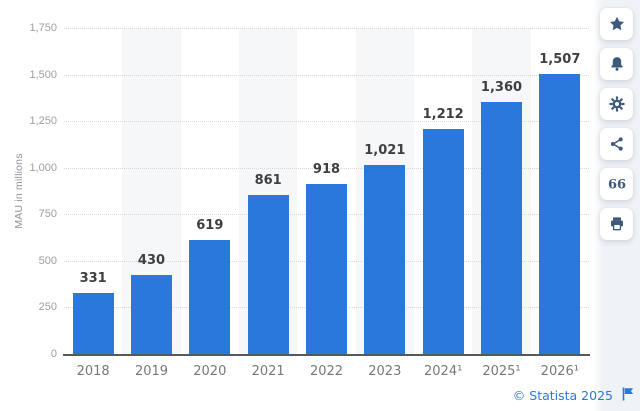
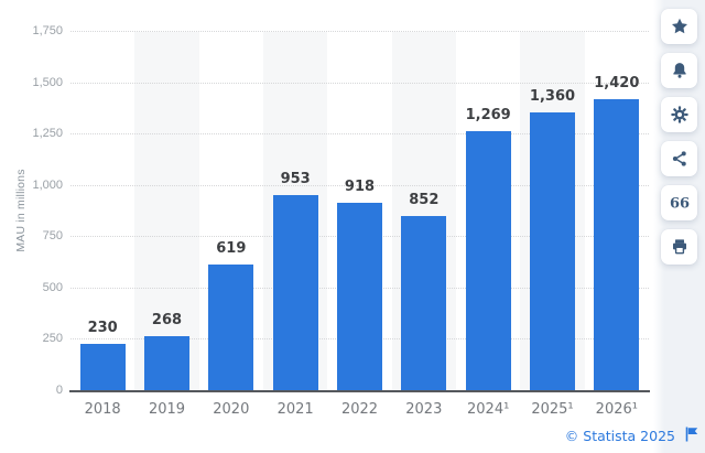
2018: 331 -> 230
2019: 430 -> 268
2021: 861 -> 953
2023: 1,021 -> 852
2024¹: 1,212 -> 1,269
2026¹: 1,507 -> 1,420
